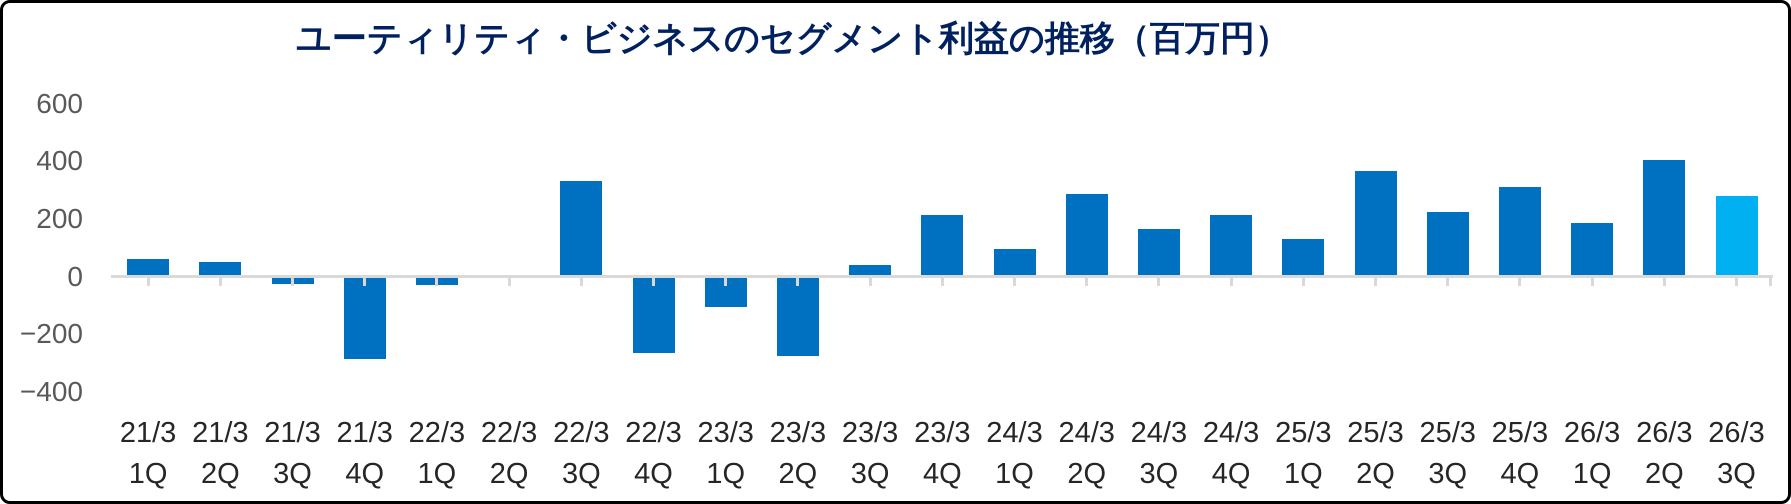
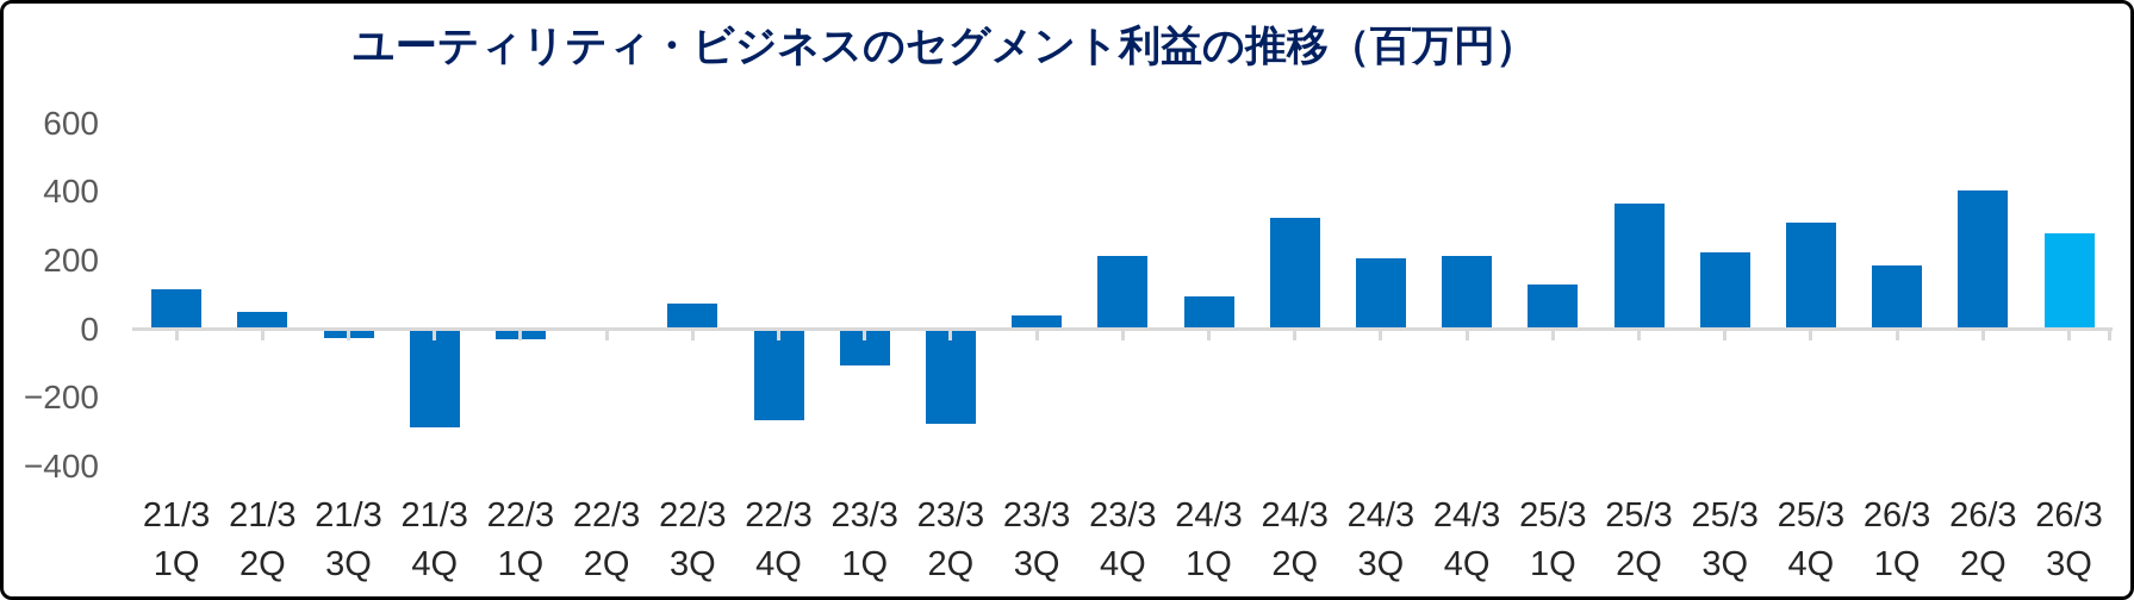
21/3 1Q: 60 -> 110
22/3 3Q: 320 -> 70
24/3 2Q: 280 -> 320
24/3 3Q: 160 -> 200
